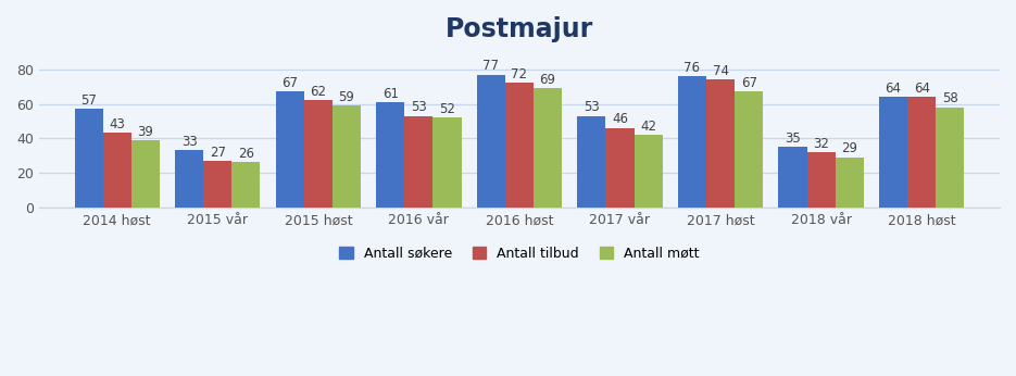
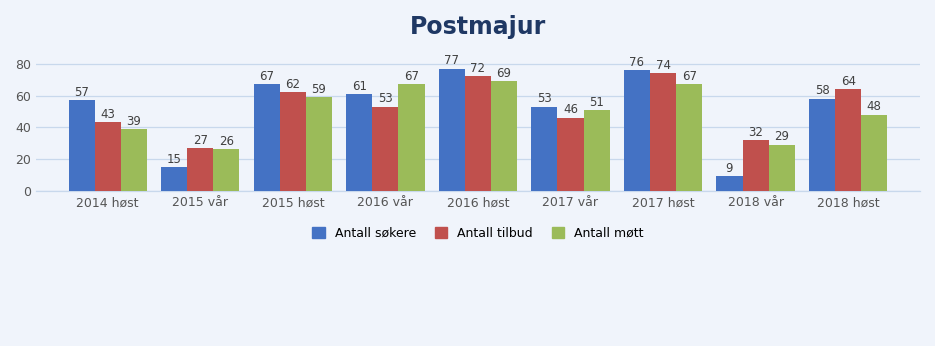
Antall søkere/2015 vår: 33 -> 15
Antall møtt/2016 vår: 52 -> 67
Antall møtt/2017 vår: 42 -> 51
Antall søkere/2018 vår: 35 -> 9
Antall søkere/2018 høst: 64 -> 58
Antall møtt/2018 høst: 58 -> 48
